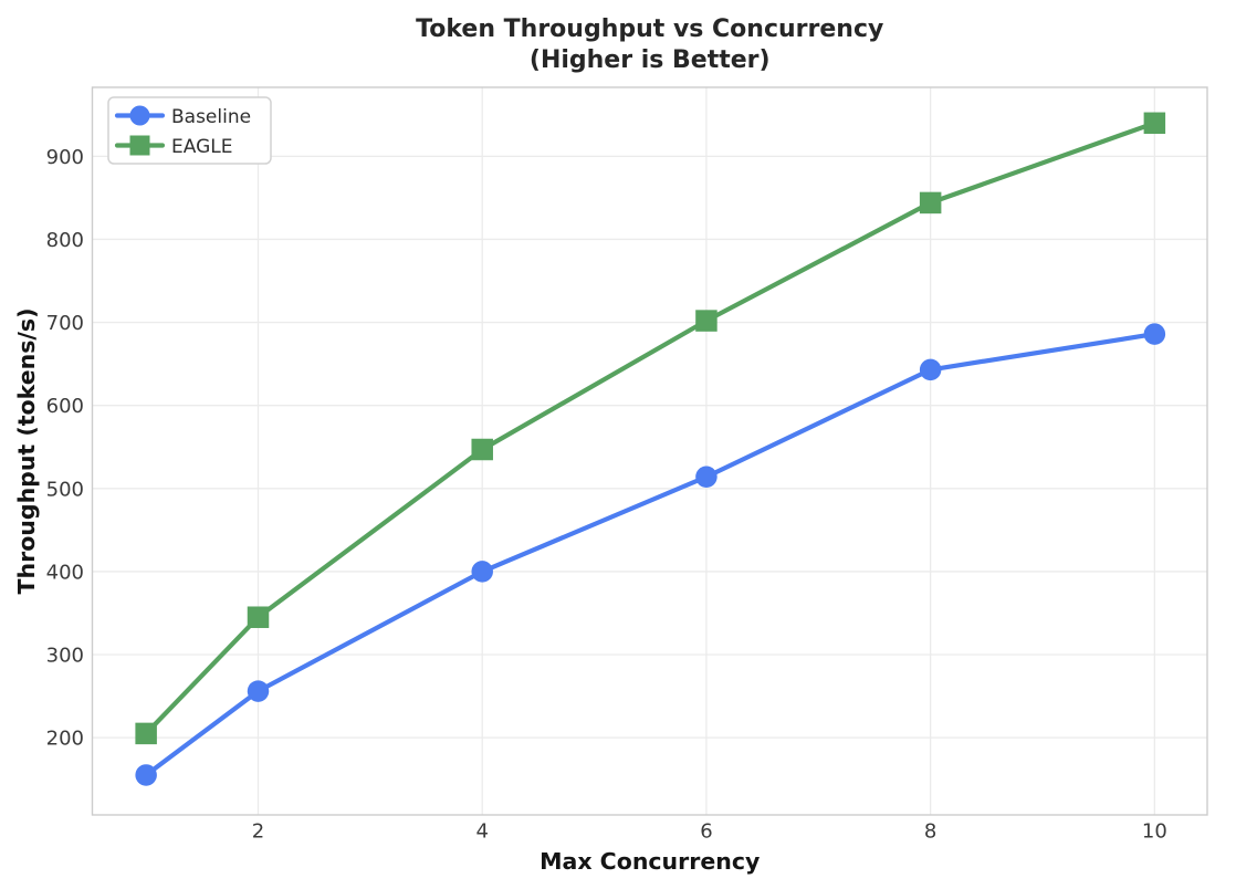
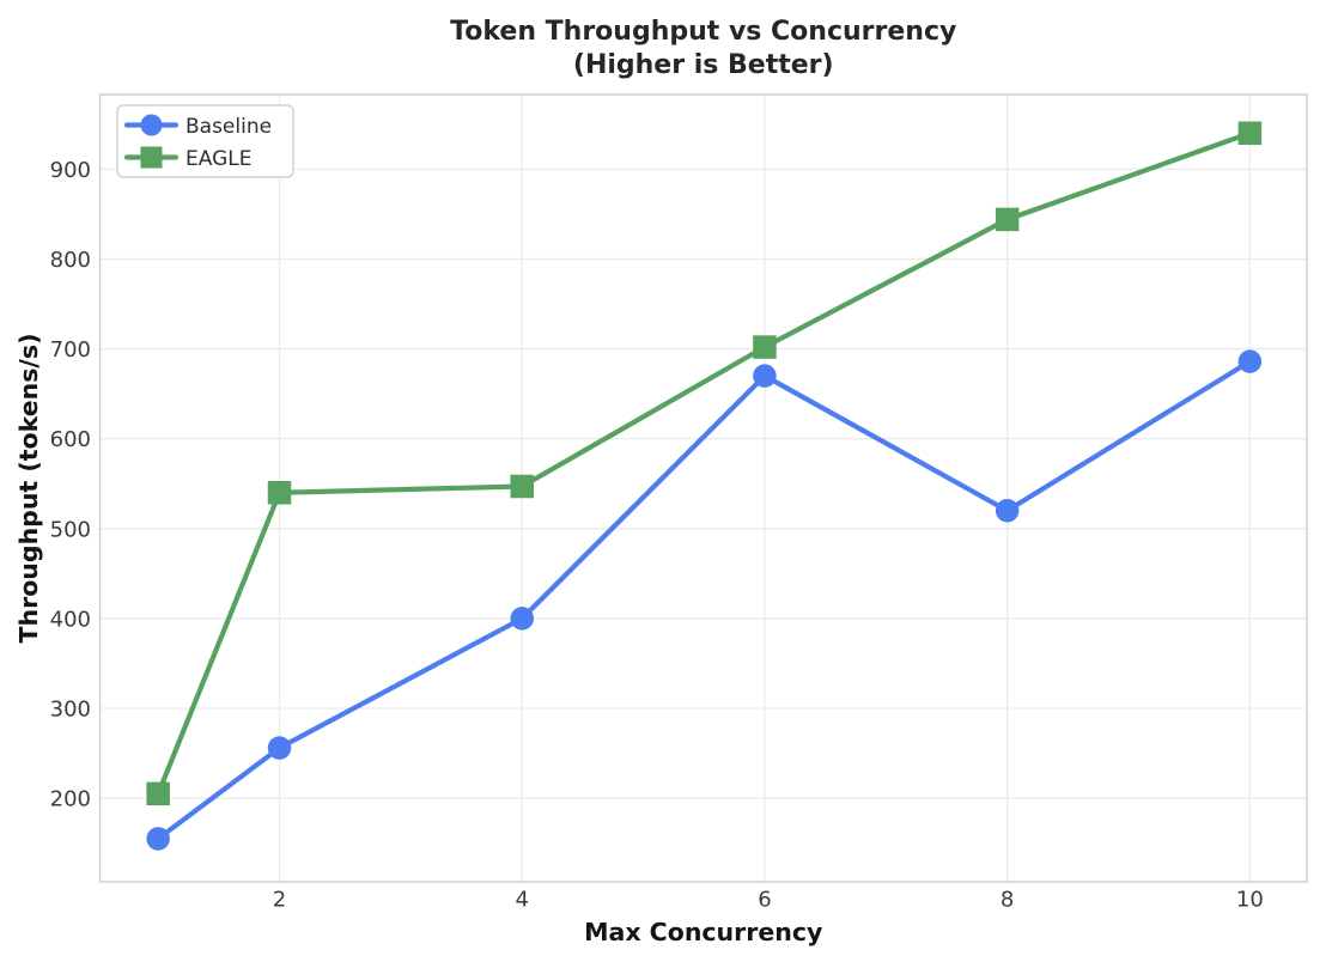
EAGLE/2: 340 -> 540
Baseline/6: 510 -> 670
Baseline/8: 640 -> 520
